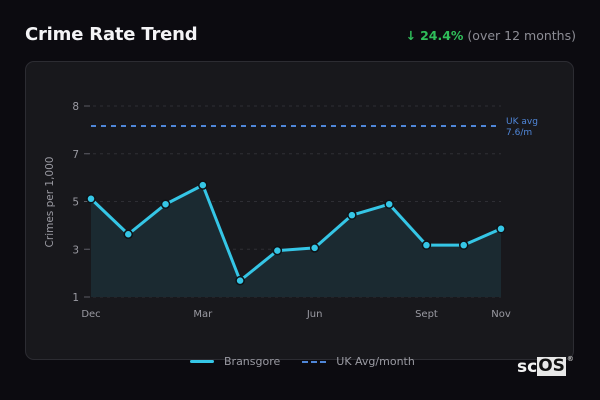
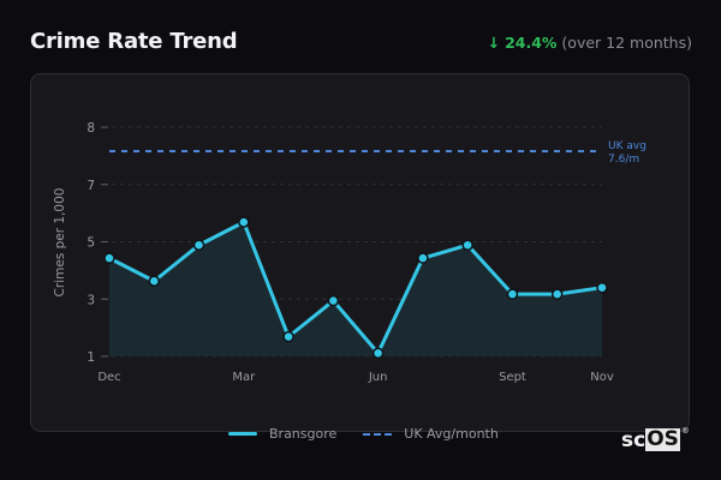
Bransgore/Dec: 4.6 -> 4.0
Bransgore/Jun: 2.8 -> 1.1
Bransgore/Nov: 3.5 -> 3.1
